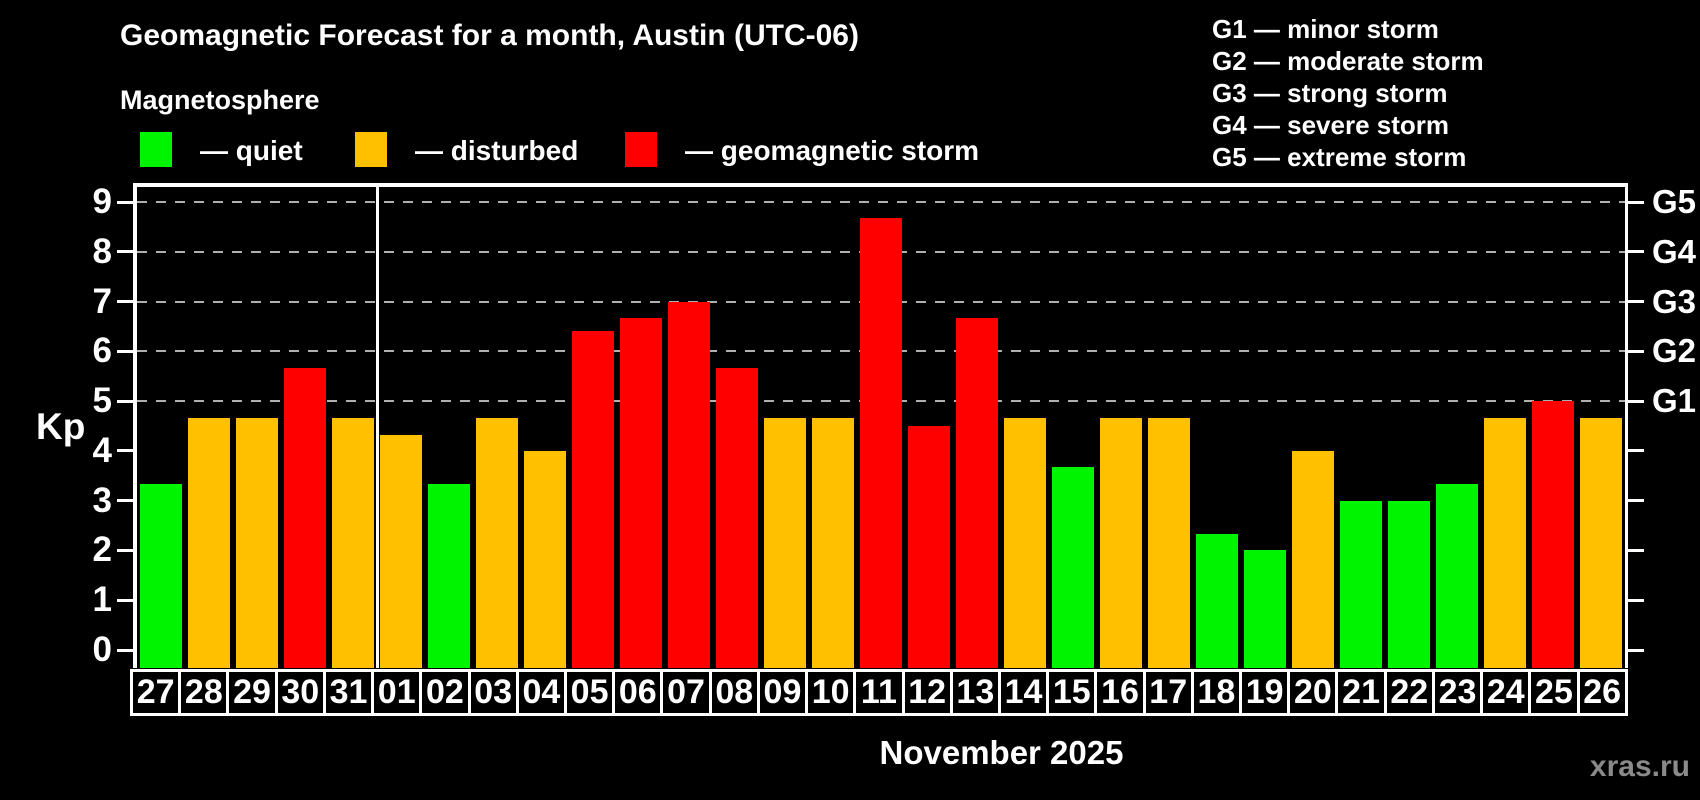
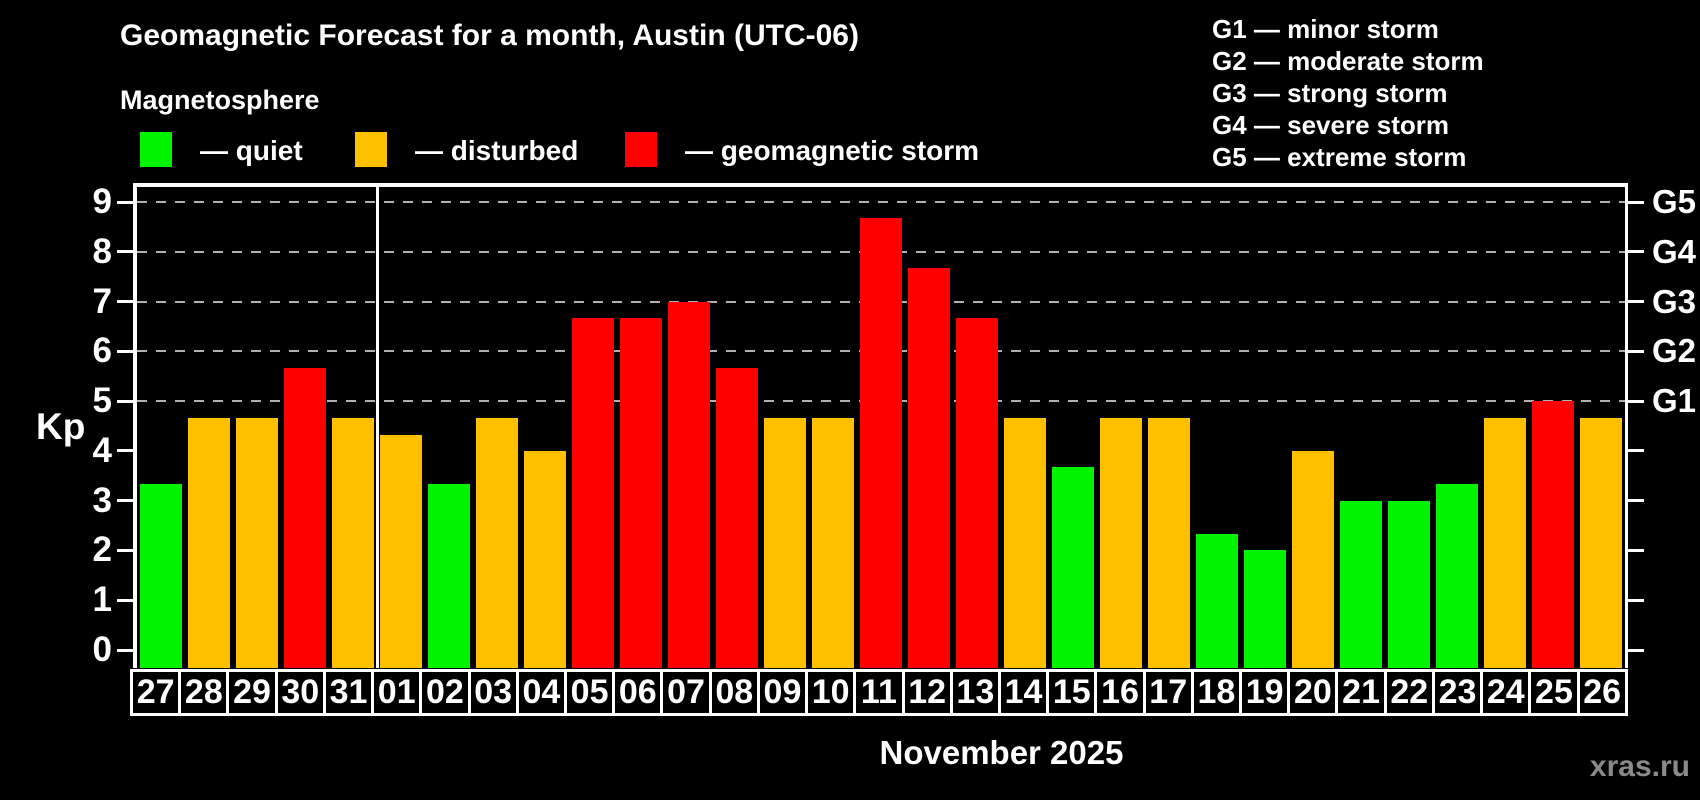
05: 6.4 -> 6.7
12: 4.5 -> 7.7
